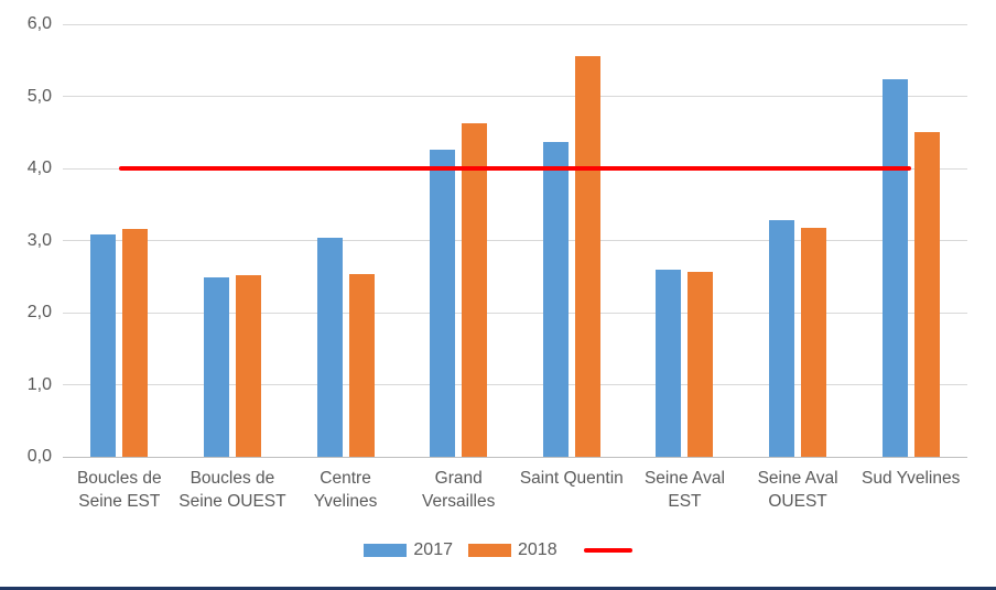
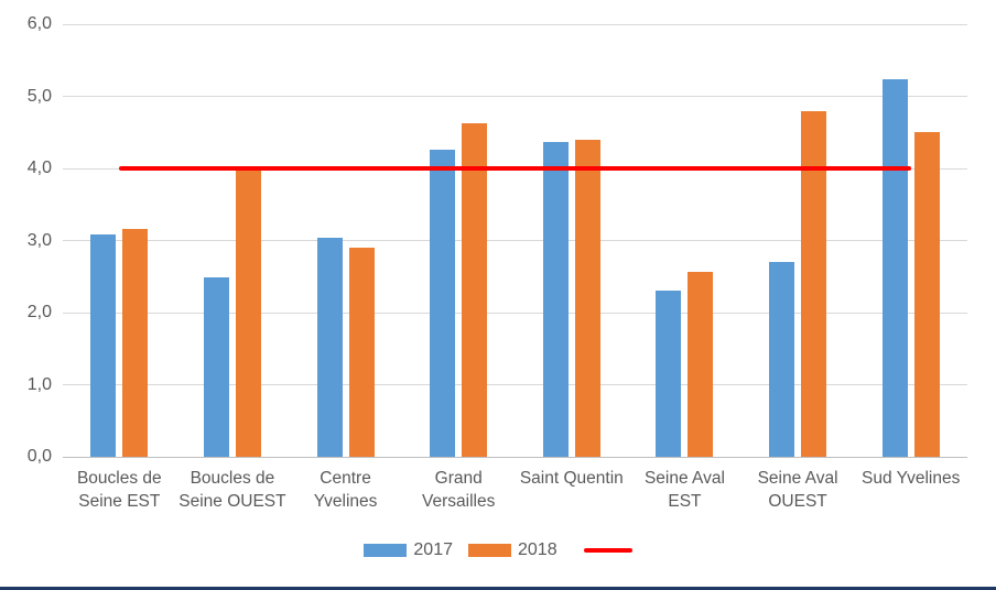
2018/Boucles de Seine OUEST: 2,5 -> 4,0
2018/Centre Yvelines: 2,5 -> 2,9
2018/Saint Quentin: 5,5 -> 4,4
2017/Seine Aval EST: 2,6 -> 2,3
2017/Seine Aval OUEST: 3,3 -> 2,7
2018/Seine Aval OUEST: 3,2 -> 4,8
